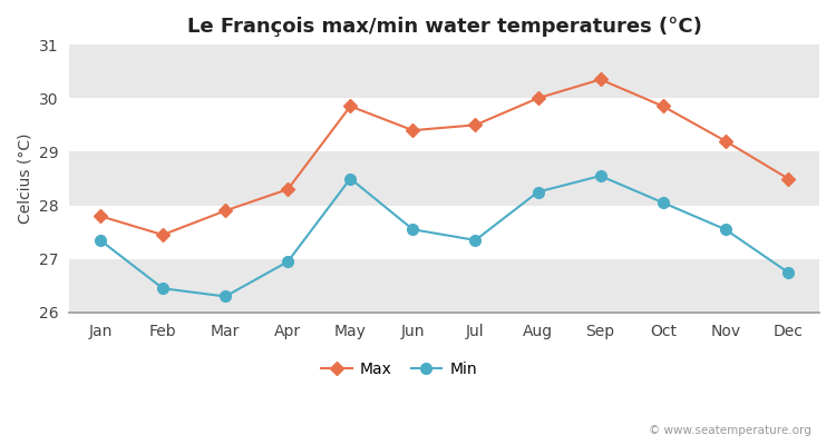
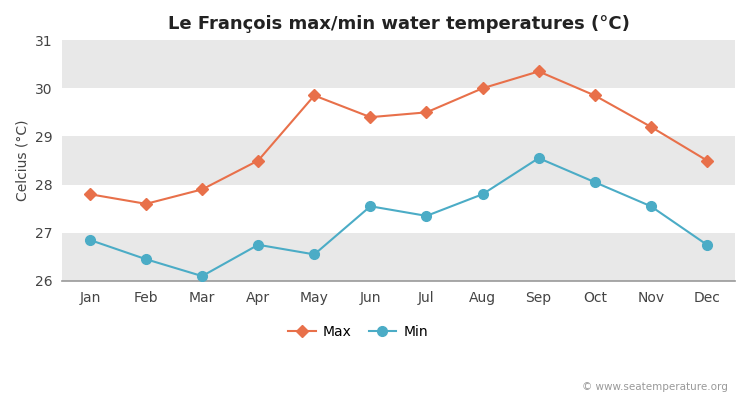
Min/Jan: 27.35 -> 26.85
Max/Feb: 27.45 -> 27.60
Min/Mar: 26.30 -> 26.10
Max/Apr: 28.30 -> 28.50
Min/Apr: 26.95 -> 26.75
Min/May: 28.50 -> 26.55
Min/Aug: 28.25 -> 27.80
